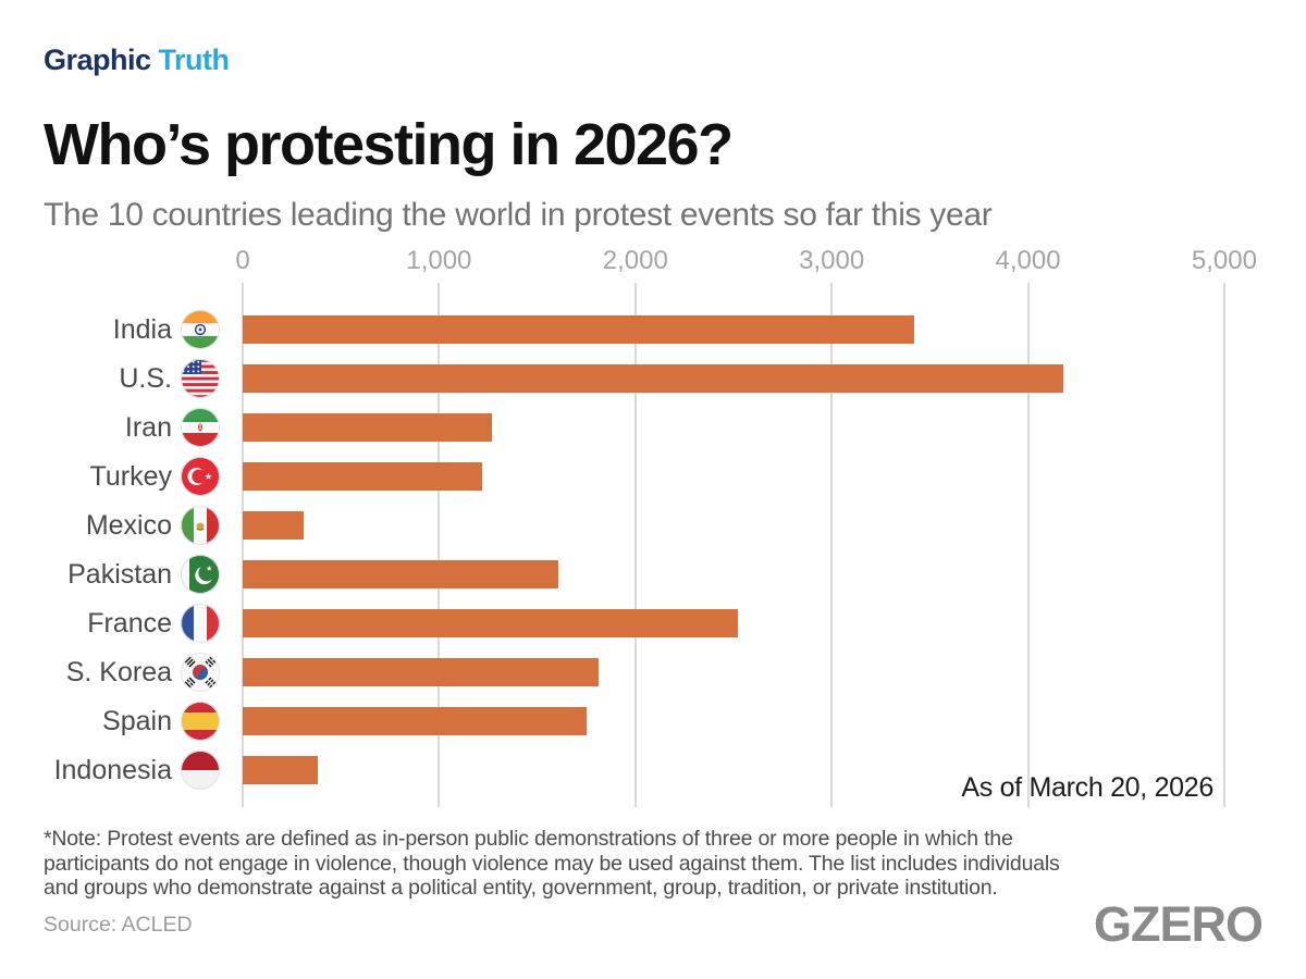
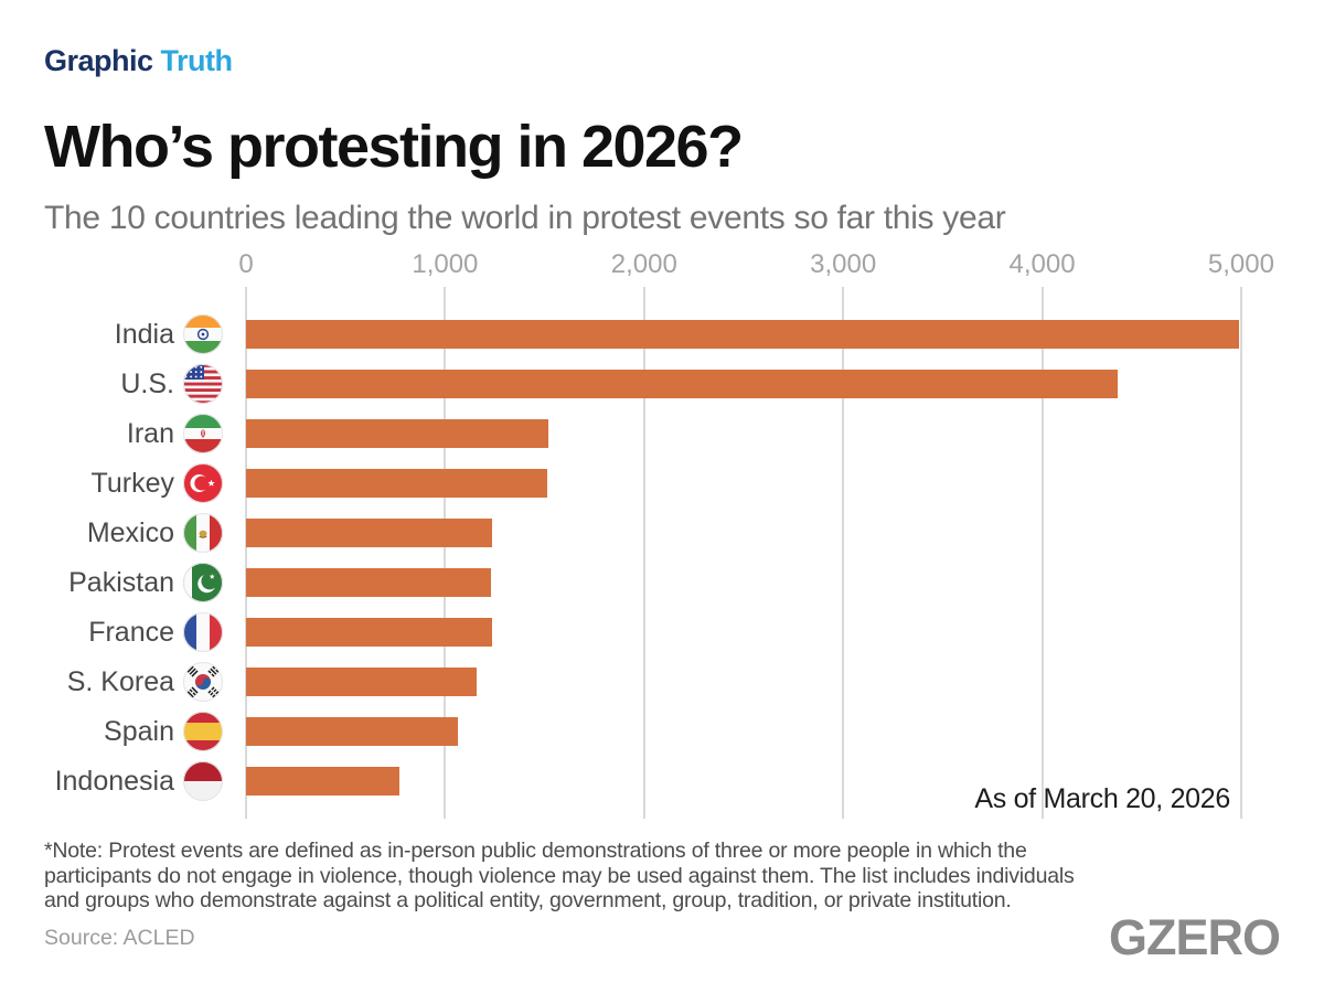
India: 3420 -> 4990
U.S.: 4180 -> 4380
Iran: 1270 -> 1520
Turkey: 1220 -> 1520
Mexico: 310 -> 1240
Pakistan: 1610 -> 1230
France: 2520 -> 1240
S. Korea: 1810 -> 1160
Spain: 1750 -> 1060
Indonesia: 380 -> 770
